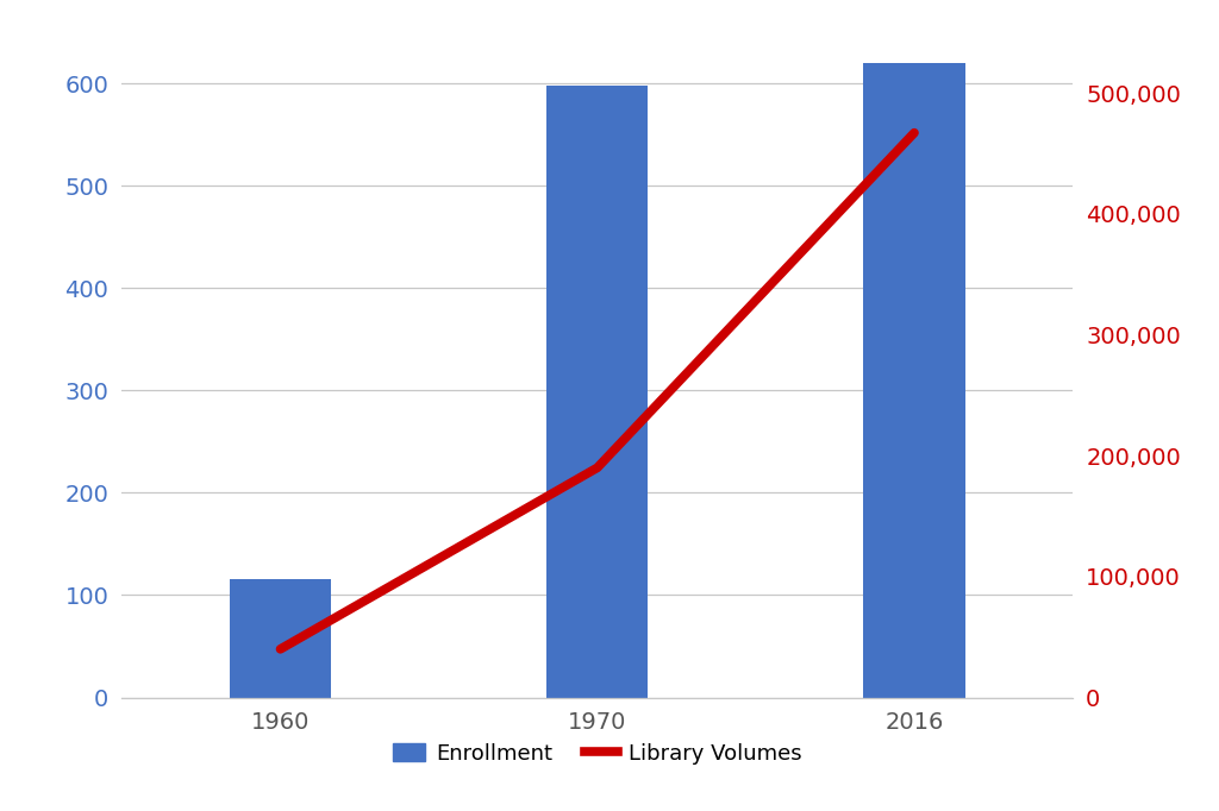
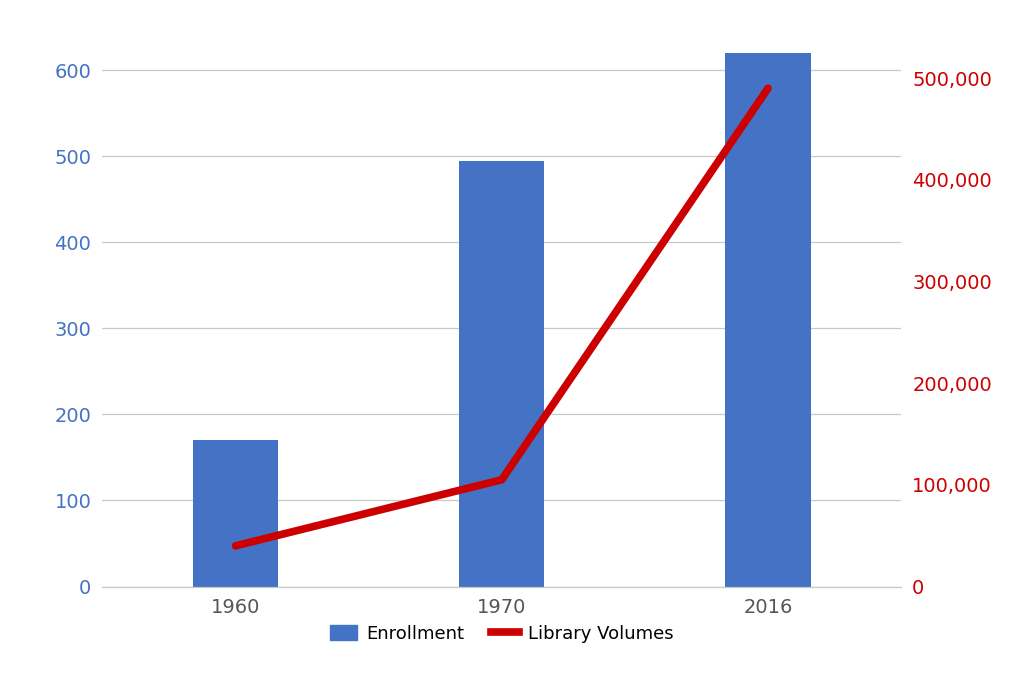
Enrollment/1960: 116 -> 170
Enrollment/1970: 598 -> 495
Library Volumes/1970: 190,000 -> 105,000
Library Volumes/2016: 467,000 -> 490,000
